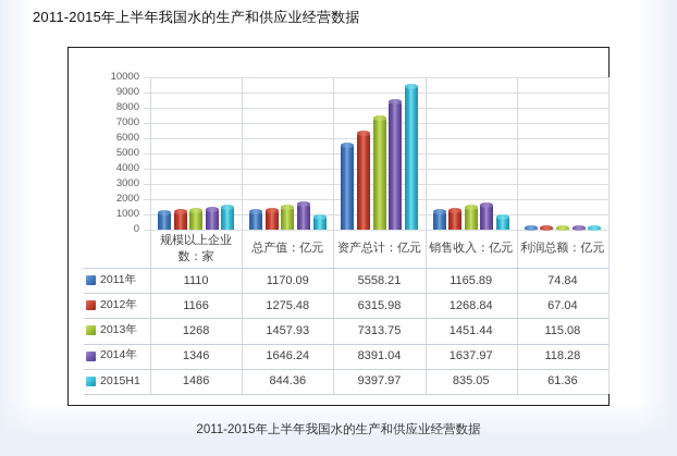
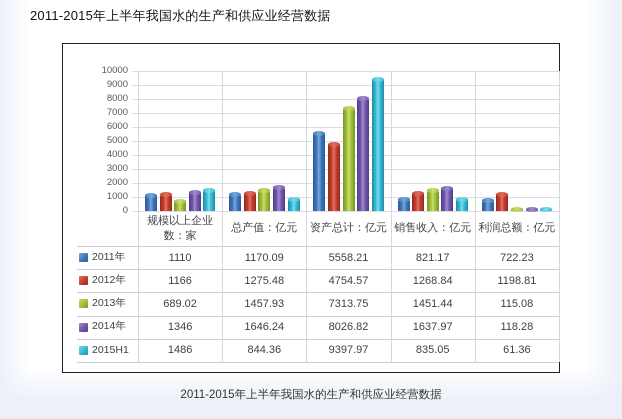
2013年/规模以上企业数：家: 1268 -> 689.02
2012年/资产总计：亿元: 6315.98 -> 4754.57
2014年/资产总计：亿元: 8391.04 -> 8026.82
2011年/销售收入：亿元: 1165.89 -> 821.17
2011年/利润总额：亿元: 74.84 -> 722.23
2012年/利润总额：亿元: 67.04 -> 1198.81
